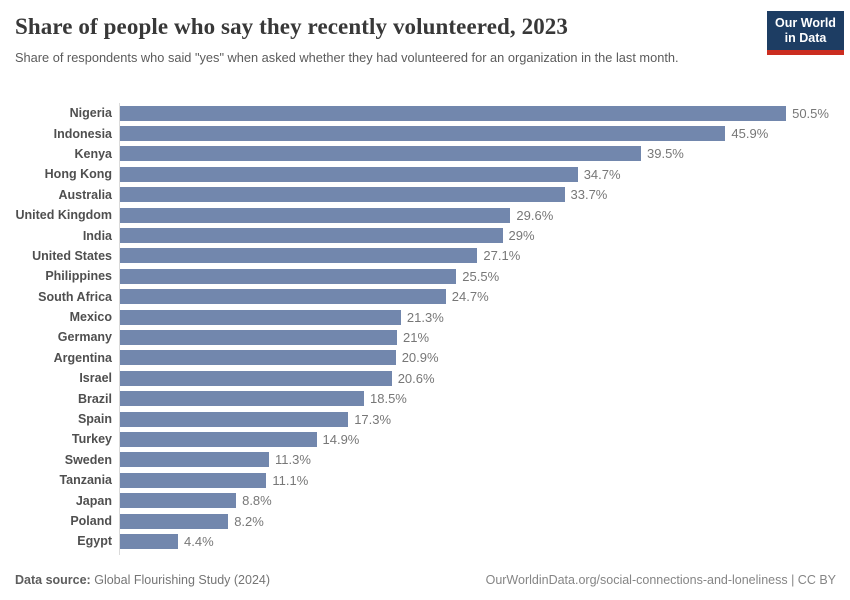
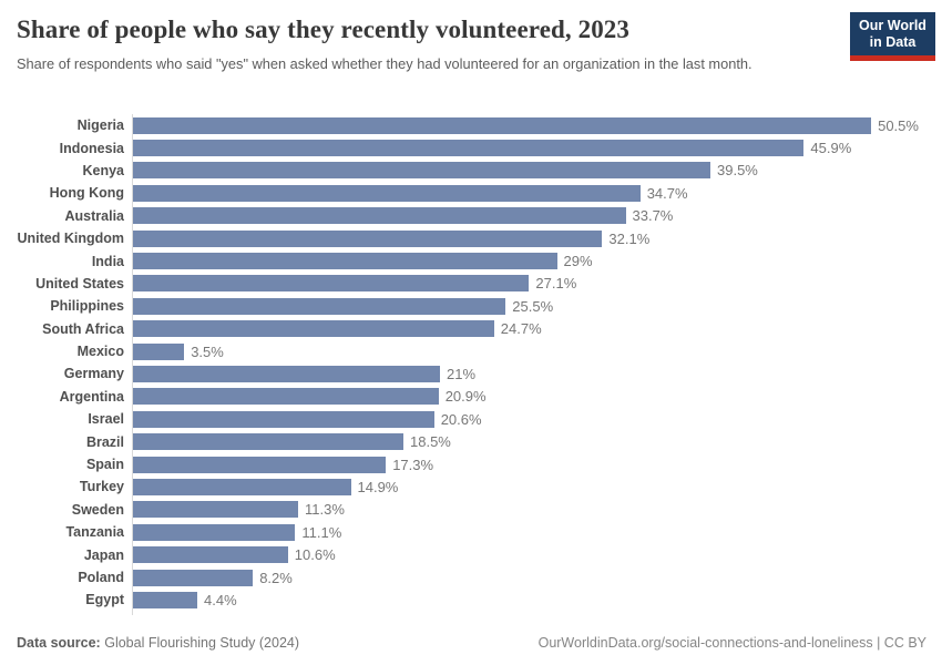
United Kingdom: 29.6% -> 32.1%
Mexico: 21.3% -> 3.5%
Japan: 8.8% -> 10.6%
